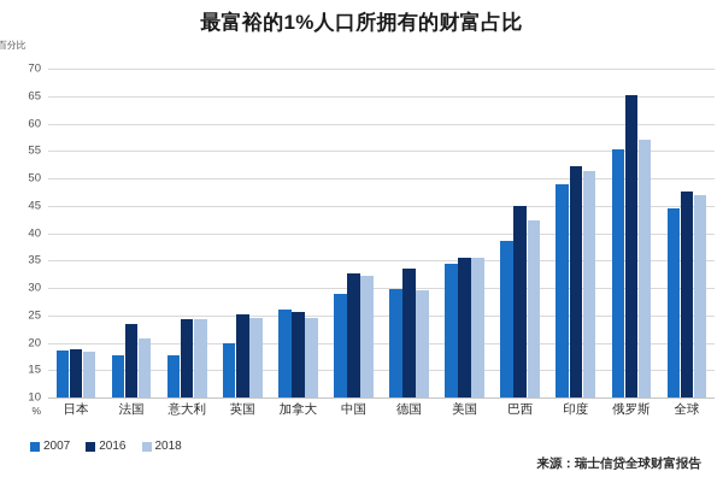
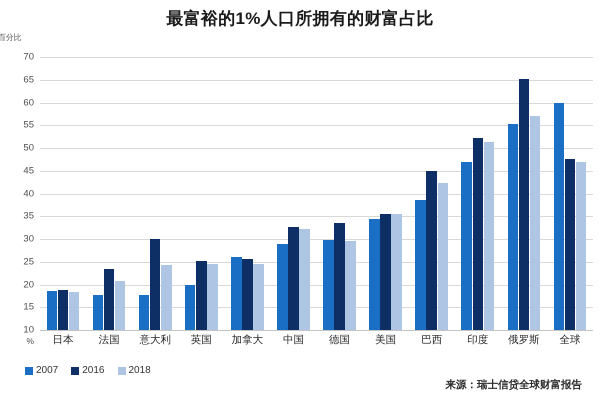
2016/意大利: 24 -> 30
2007/印度: 49 -> 47
2007/全球: 44 -> 60
